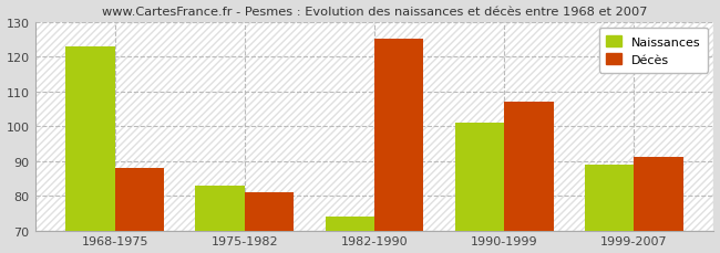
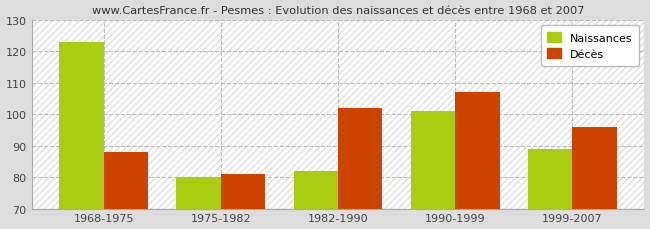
Naissances/1975-1982: 83 -> 80
Naissances/1982-1990: 74 -> 82
Décès/1982-1990: 125 -> 102
Décès/1999-2007: 91 -> 96
